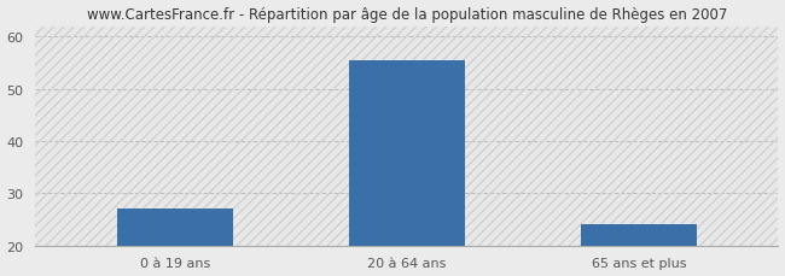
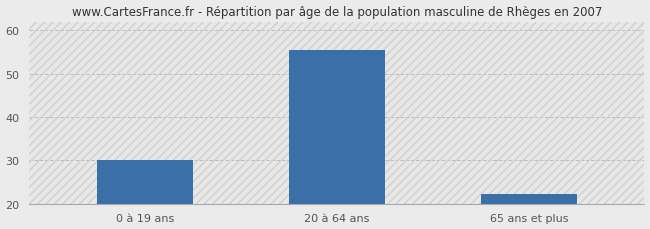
0 à 19 ans: 27.0 -> 30.0
65 ans et plus: 24.0 -> 22.3
